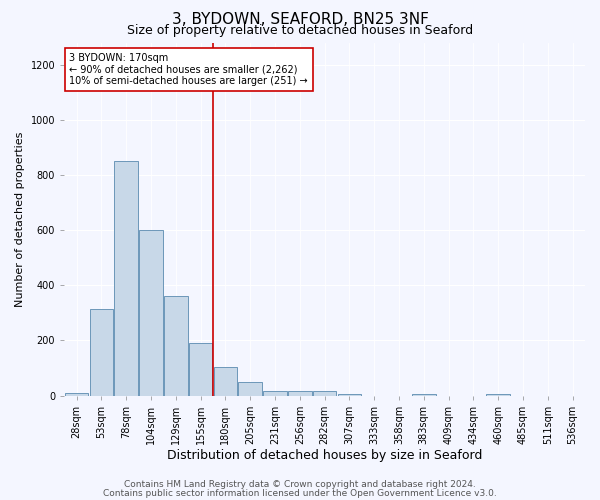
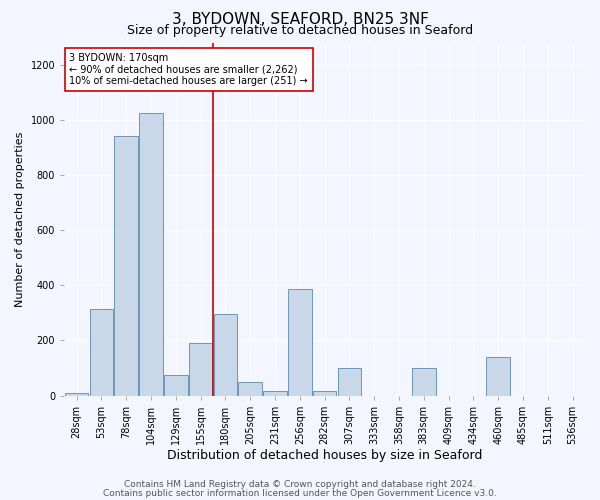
78sqm: 850 -> 940
104sqm: 600 -> 1025
129sqm: 360 -> 75
180sqm: 105 -> 295
256sqm: 15 -> 385
307sqm: 5 -> 100
383sqm: 5 -> 100
460sqm: 5 -> 140
